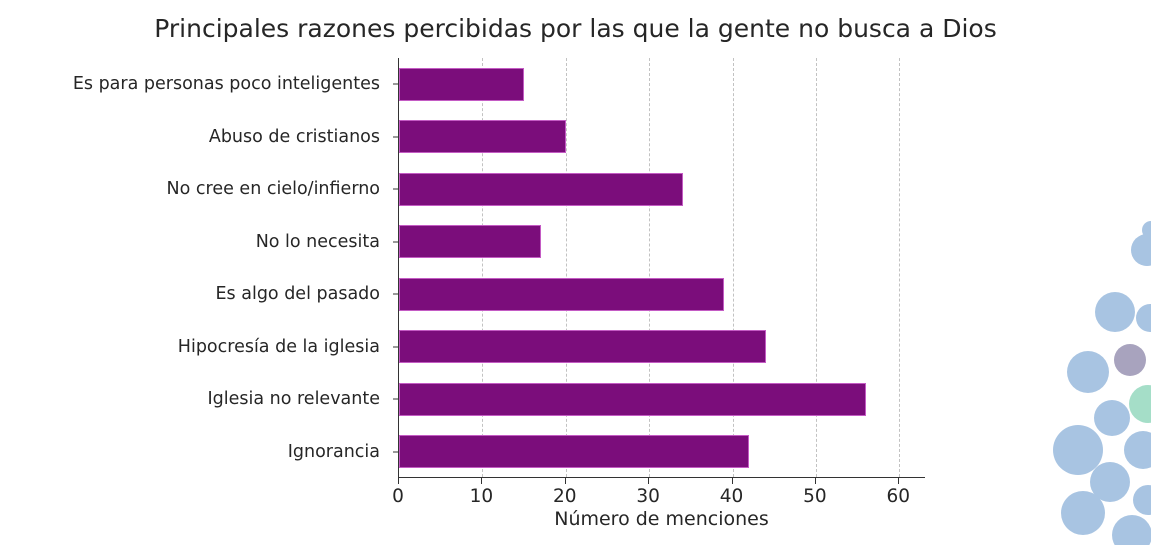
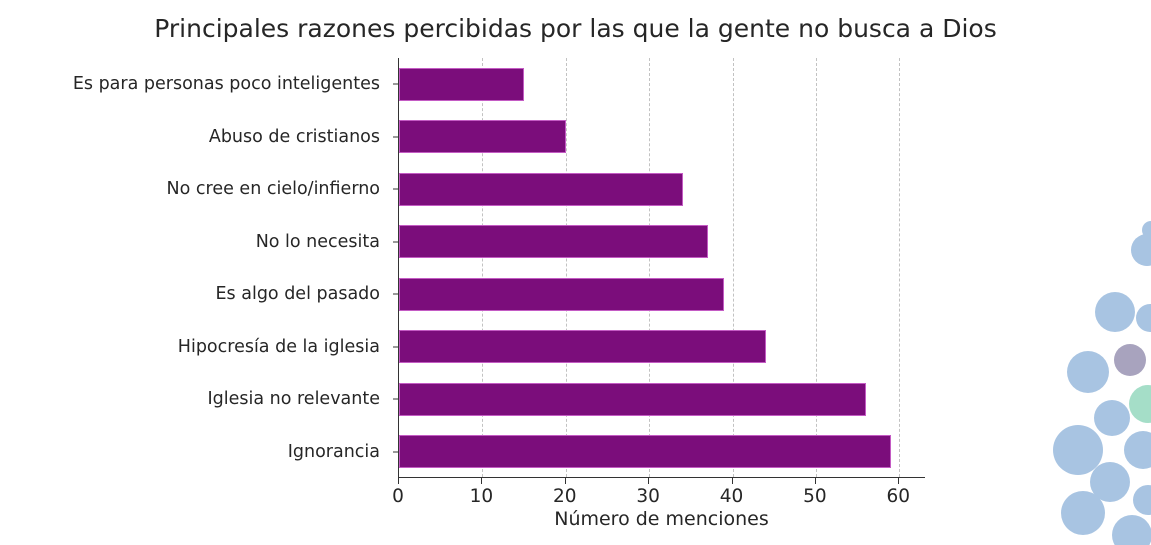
No lo necesita: 17 -> 37
Ignorancia: 42 -> 59
